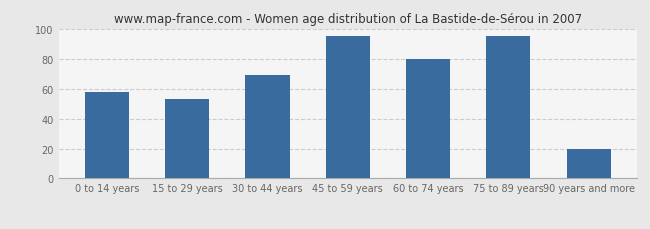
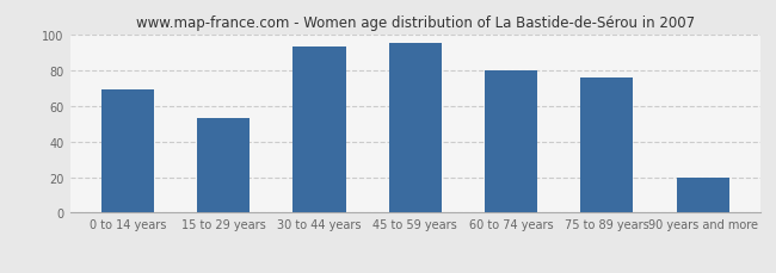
0 to 14 years: 58 -> 69
30 to 44 years: 69 -> 93
75 to 89 years: 95 -> 76
